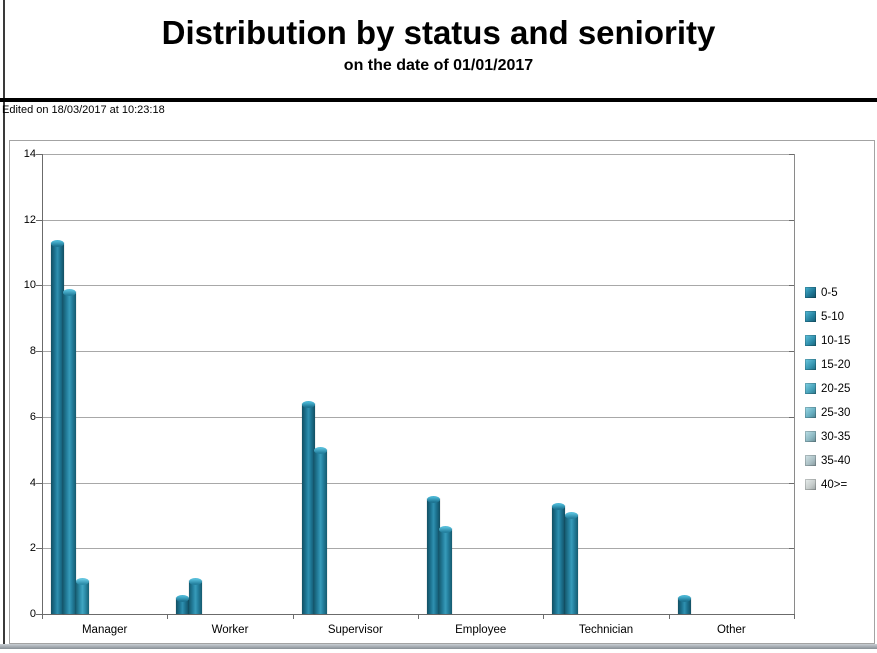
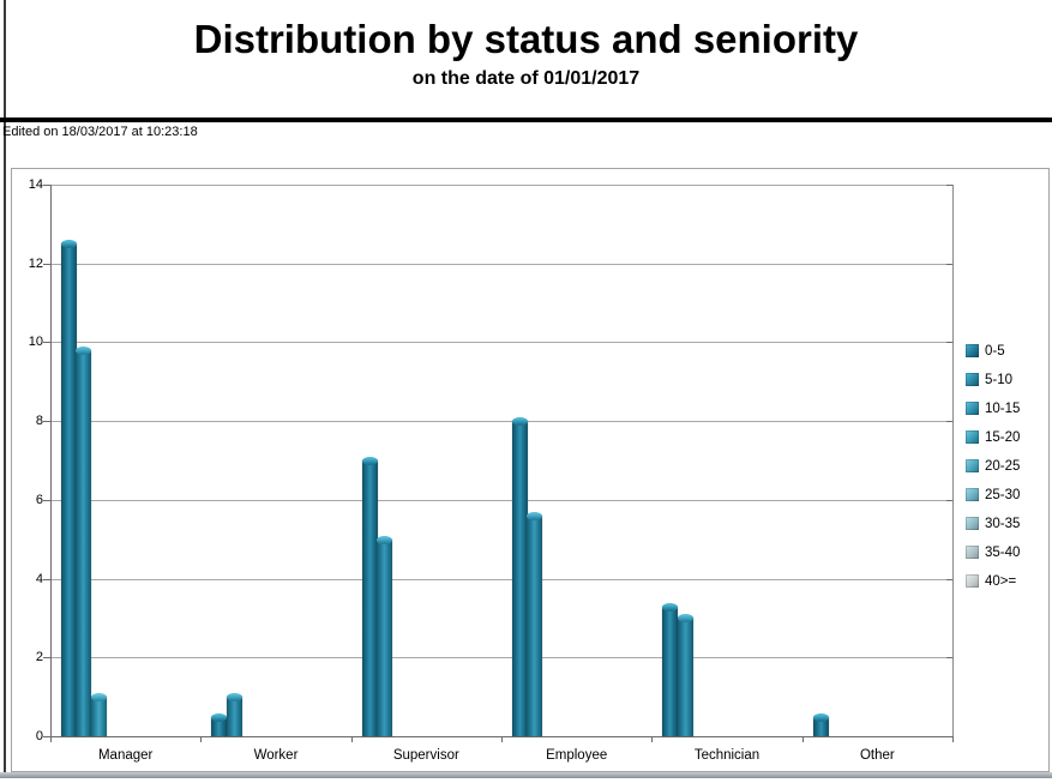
0-5/Manager: 11.3 -> 12.5
0-5/Supervisor: 6.4 -> 7.0
0-5/Employee: 3.5 -> 8.0
5-10/Employee: 2.6 -> 5.6
